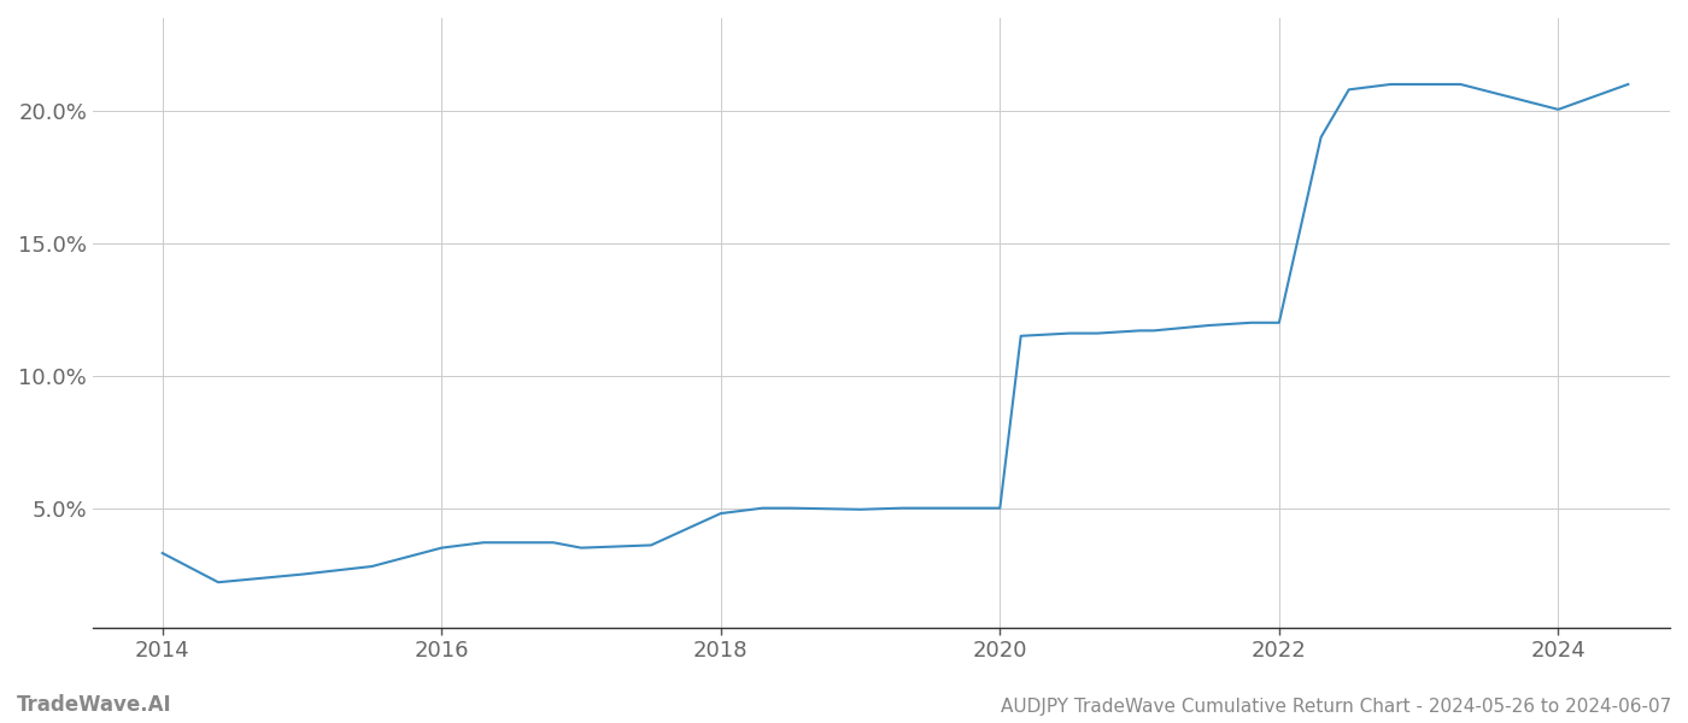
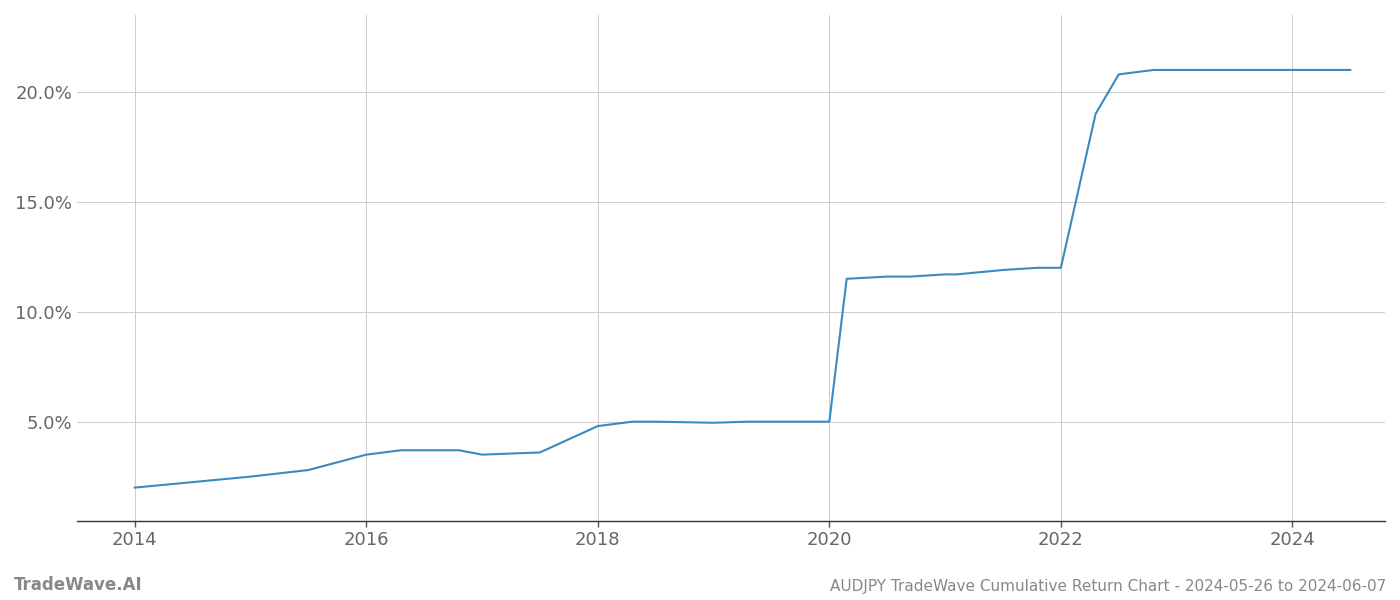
2014: 3.30% -> 2.00%
2024: 20.05% -> 21.00%
